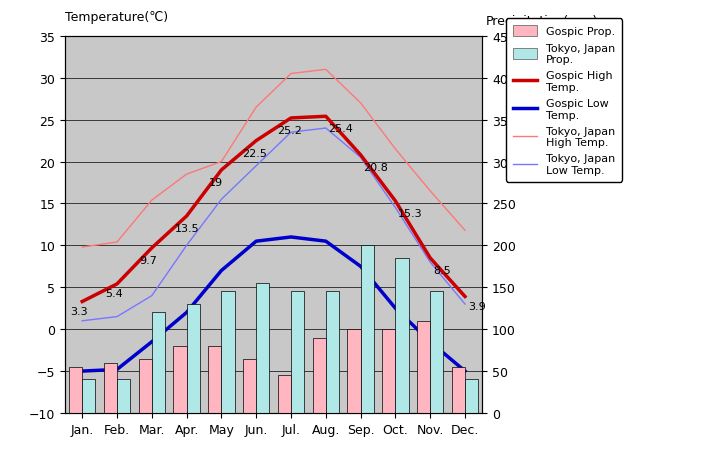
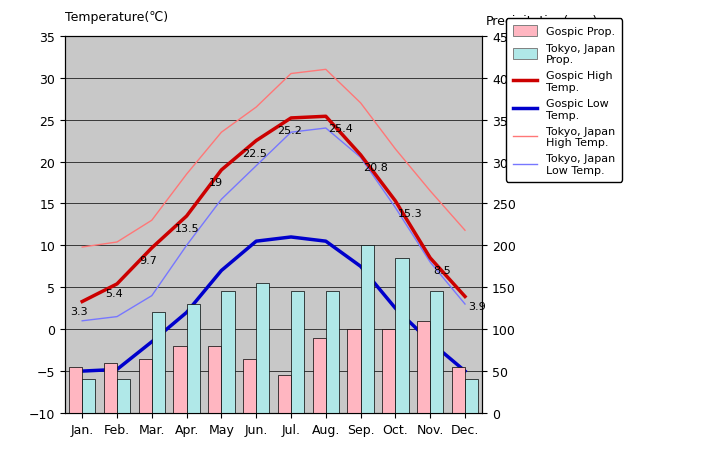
Tokyo, Japan High Temp./Mar.: 15.4 -> 13.0
Tokyo, Japan High Temp./May: 20.0 -> 23.5
